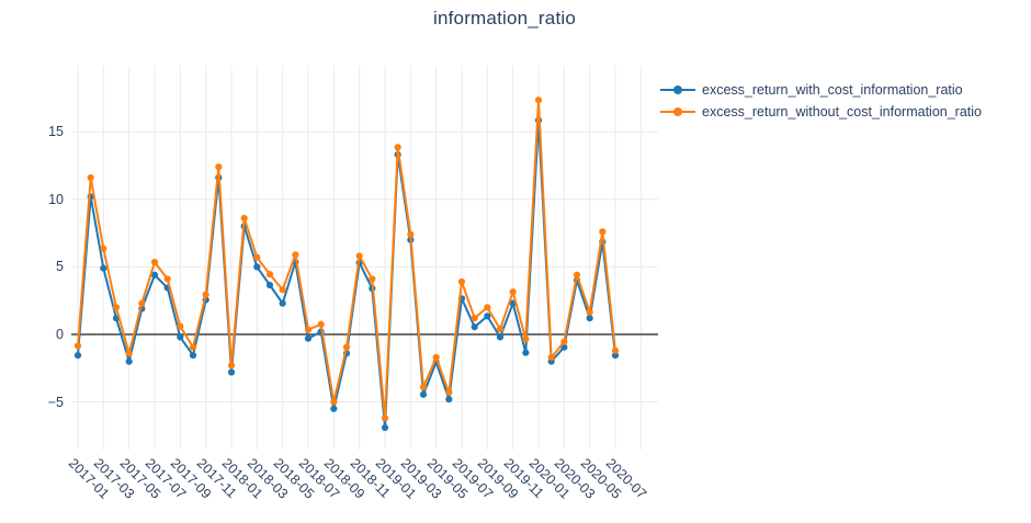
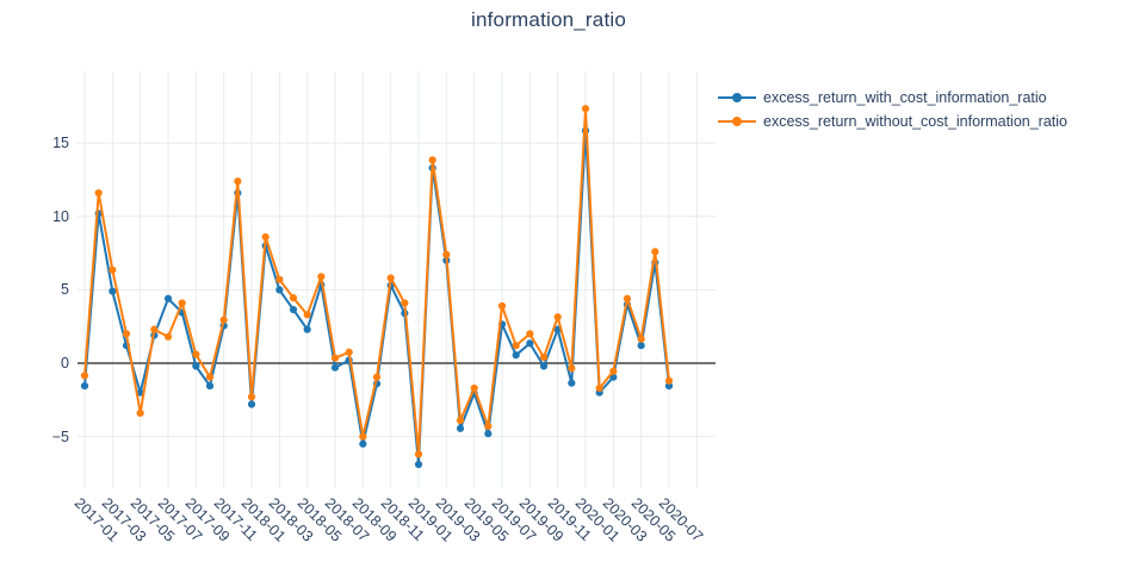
excess_return_without_cost_information_ratio/2017-05: -1.4 -> -3.4
excess_return_without_cost_information_ratio/2017-07: 5.3 -> 1.8
